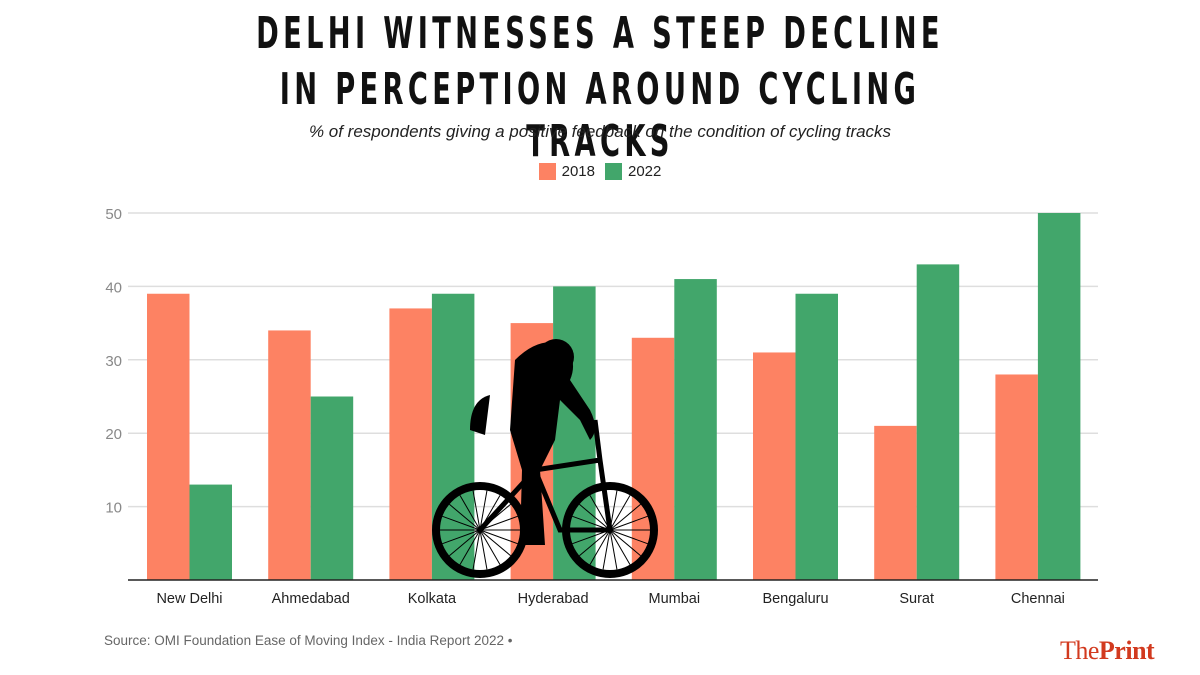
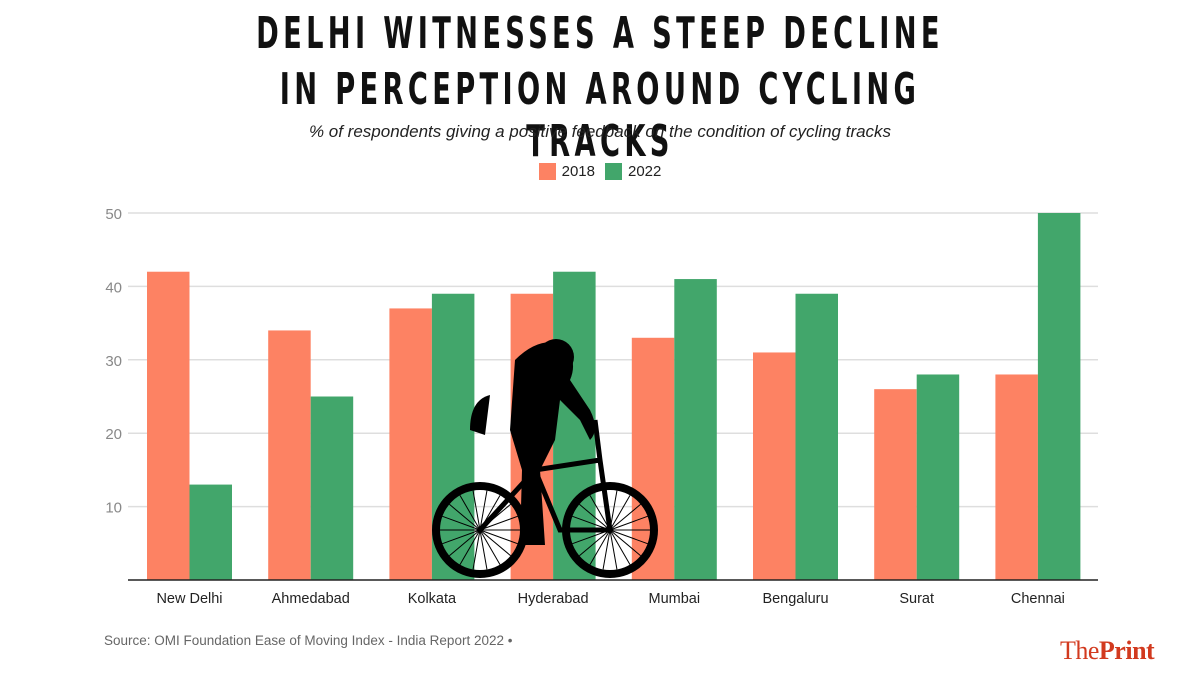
2018/New Delhi: 39 -> 42
2018/Hyderabad: 35 -> 39
2022/Hyderabad: 40 -> 42
2018/Surat: 21 -> 26
2022/Surat: 43 -> 28
